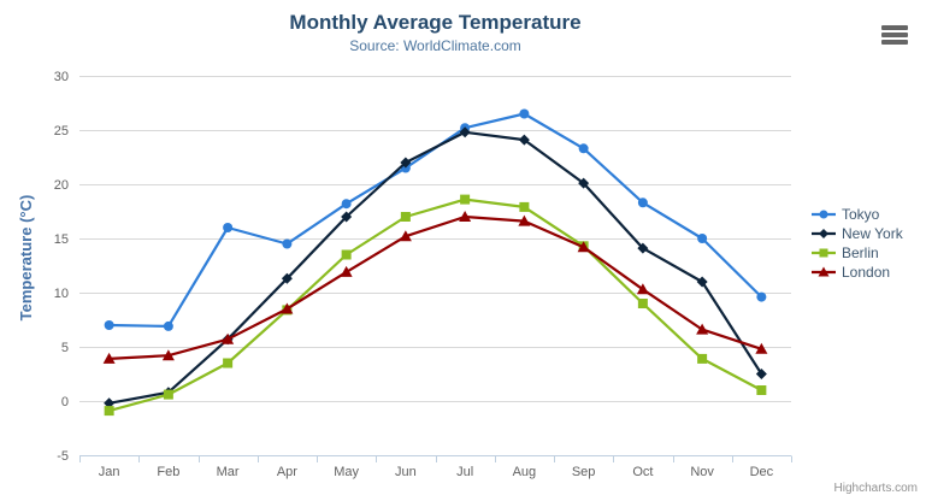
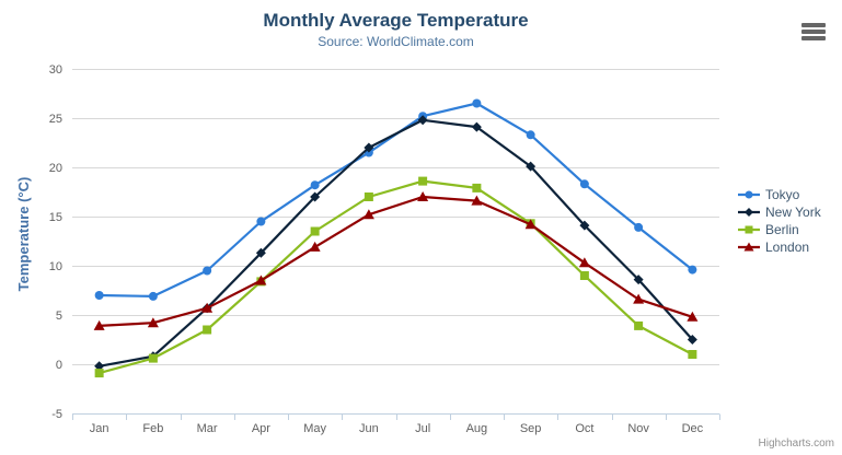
Tokyo/Mar: 16 -> 10
Tokyo/Nov: 15 -> 14
New York/Nov: 11 -> 9
